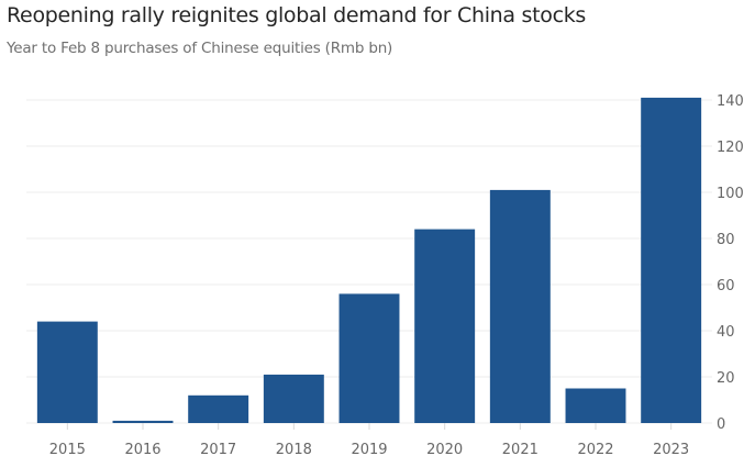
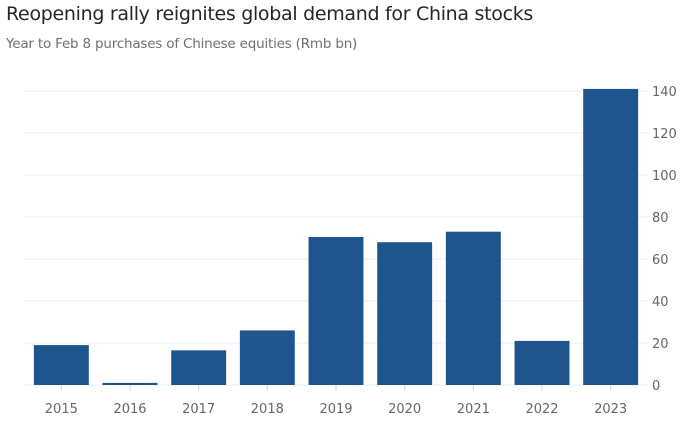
2015: 44 -> 19
2017: 12 -> 16
2018: 21 -> 26
2019: 56 -> 70
2020: 84 -> 68
2021: 101 -> 73
2022: 15 -> 21
